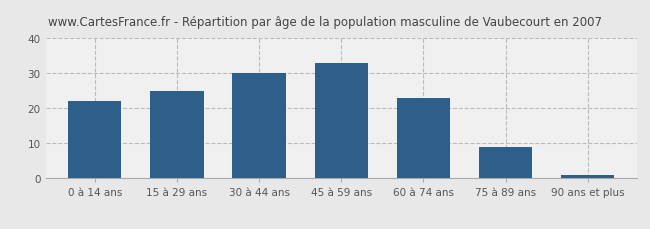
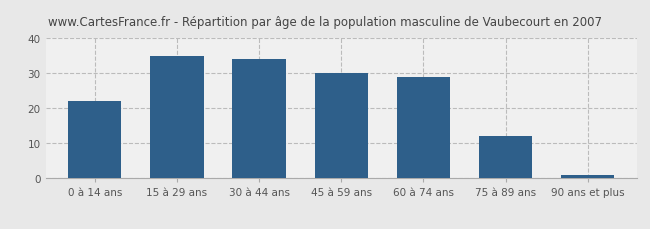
15 à 29 ans: 25 -> 35
30 à 44 ans: 30 -> 34
45 à 59 ans: 33 -> 30
60 à 74 ans: 23 -> 29
75 à 89 ans: 9 -> 12
